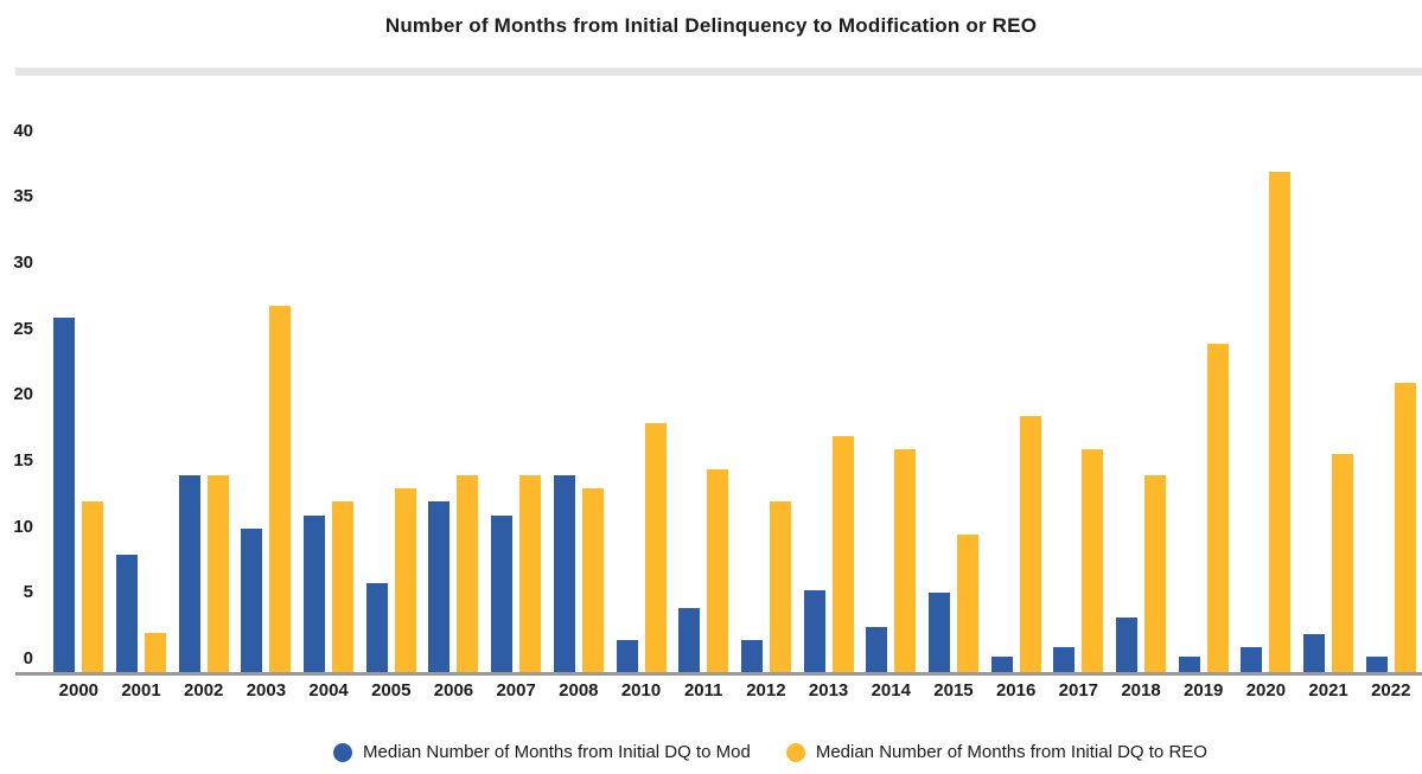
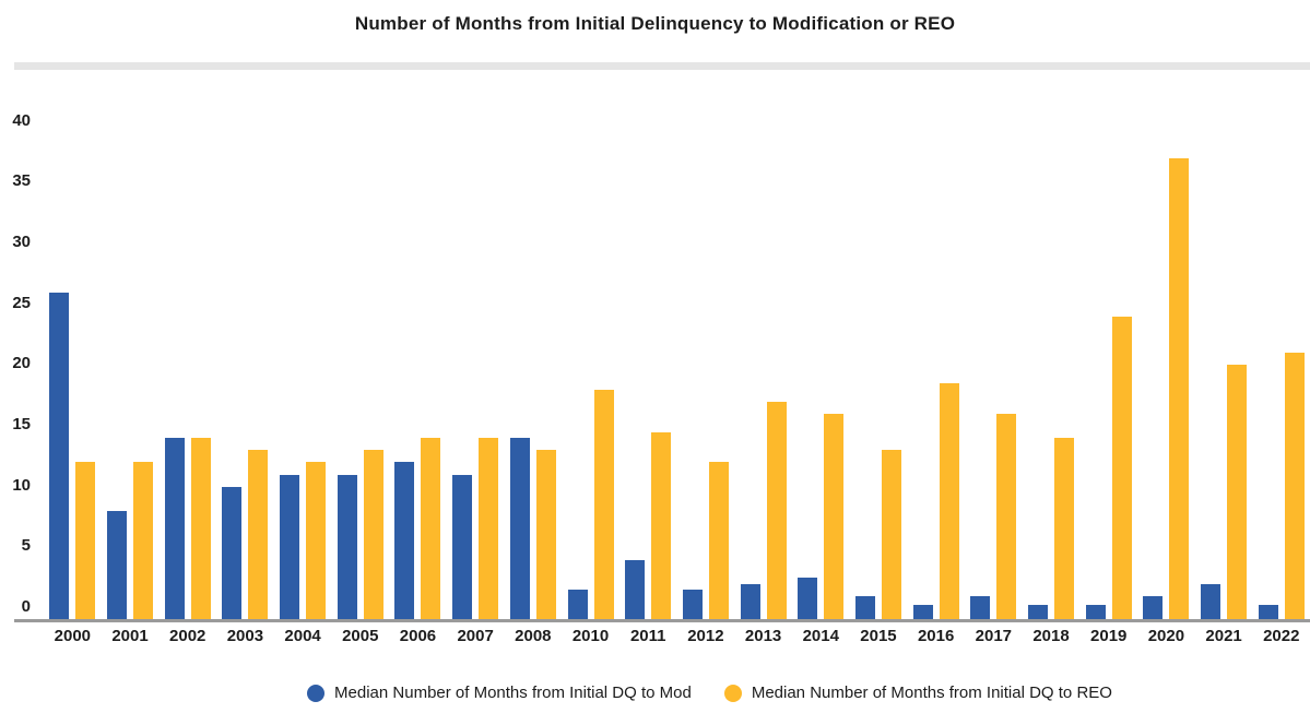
Median Number of Months from Initial DQ to REO/2001: 2.1 -> 12.0
Median Number of Months from Initial DQ to REO/2003: 26.9 -> 13.0
Median Number of Months from Initial DQ to Mod/2005: 5.8 -> 11.0
Median Number of Months from Initial DQ to Mod/2013: 5.3 -> 2.0
Median Number of Months from Initial DQ to Mod/2015: 5.1 -> 1.0
Median Number of Months from Initial DQ to REO/2015: 9.5 -> 13.0
Median Number of Months from Initial DQ to Mod/2018: 3.2 -> 0.3
Median Number of Months from Initial DQ to REO/2021: 15.6 -> 20.0
